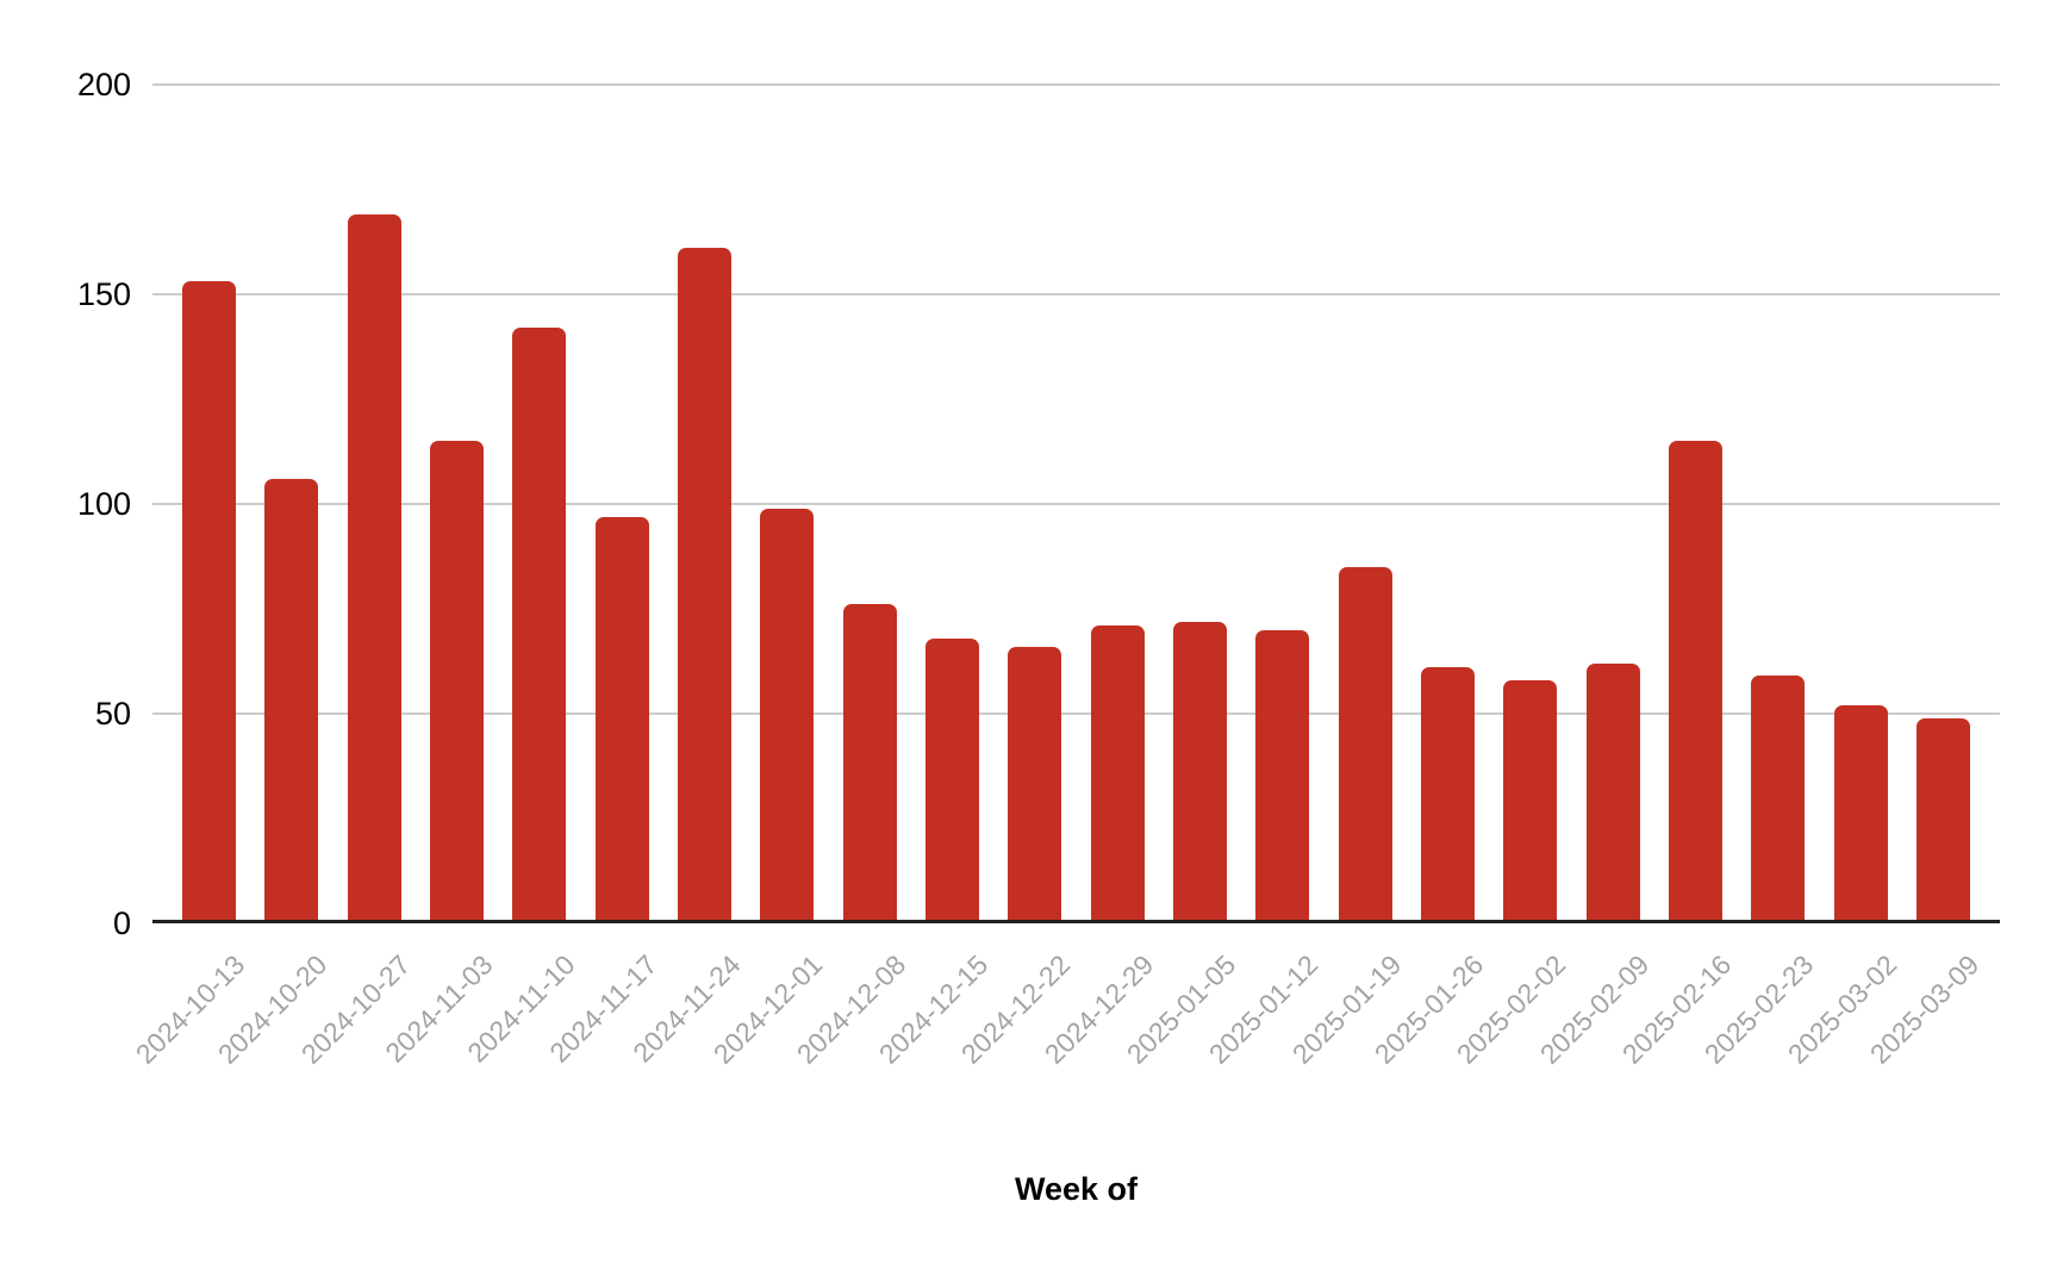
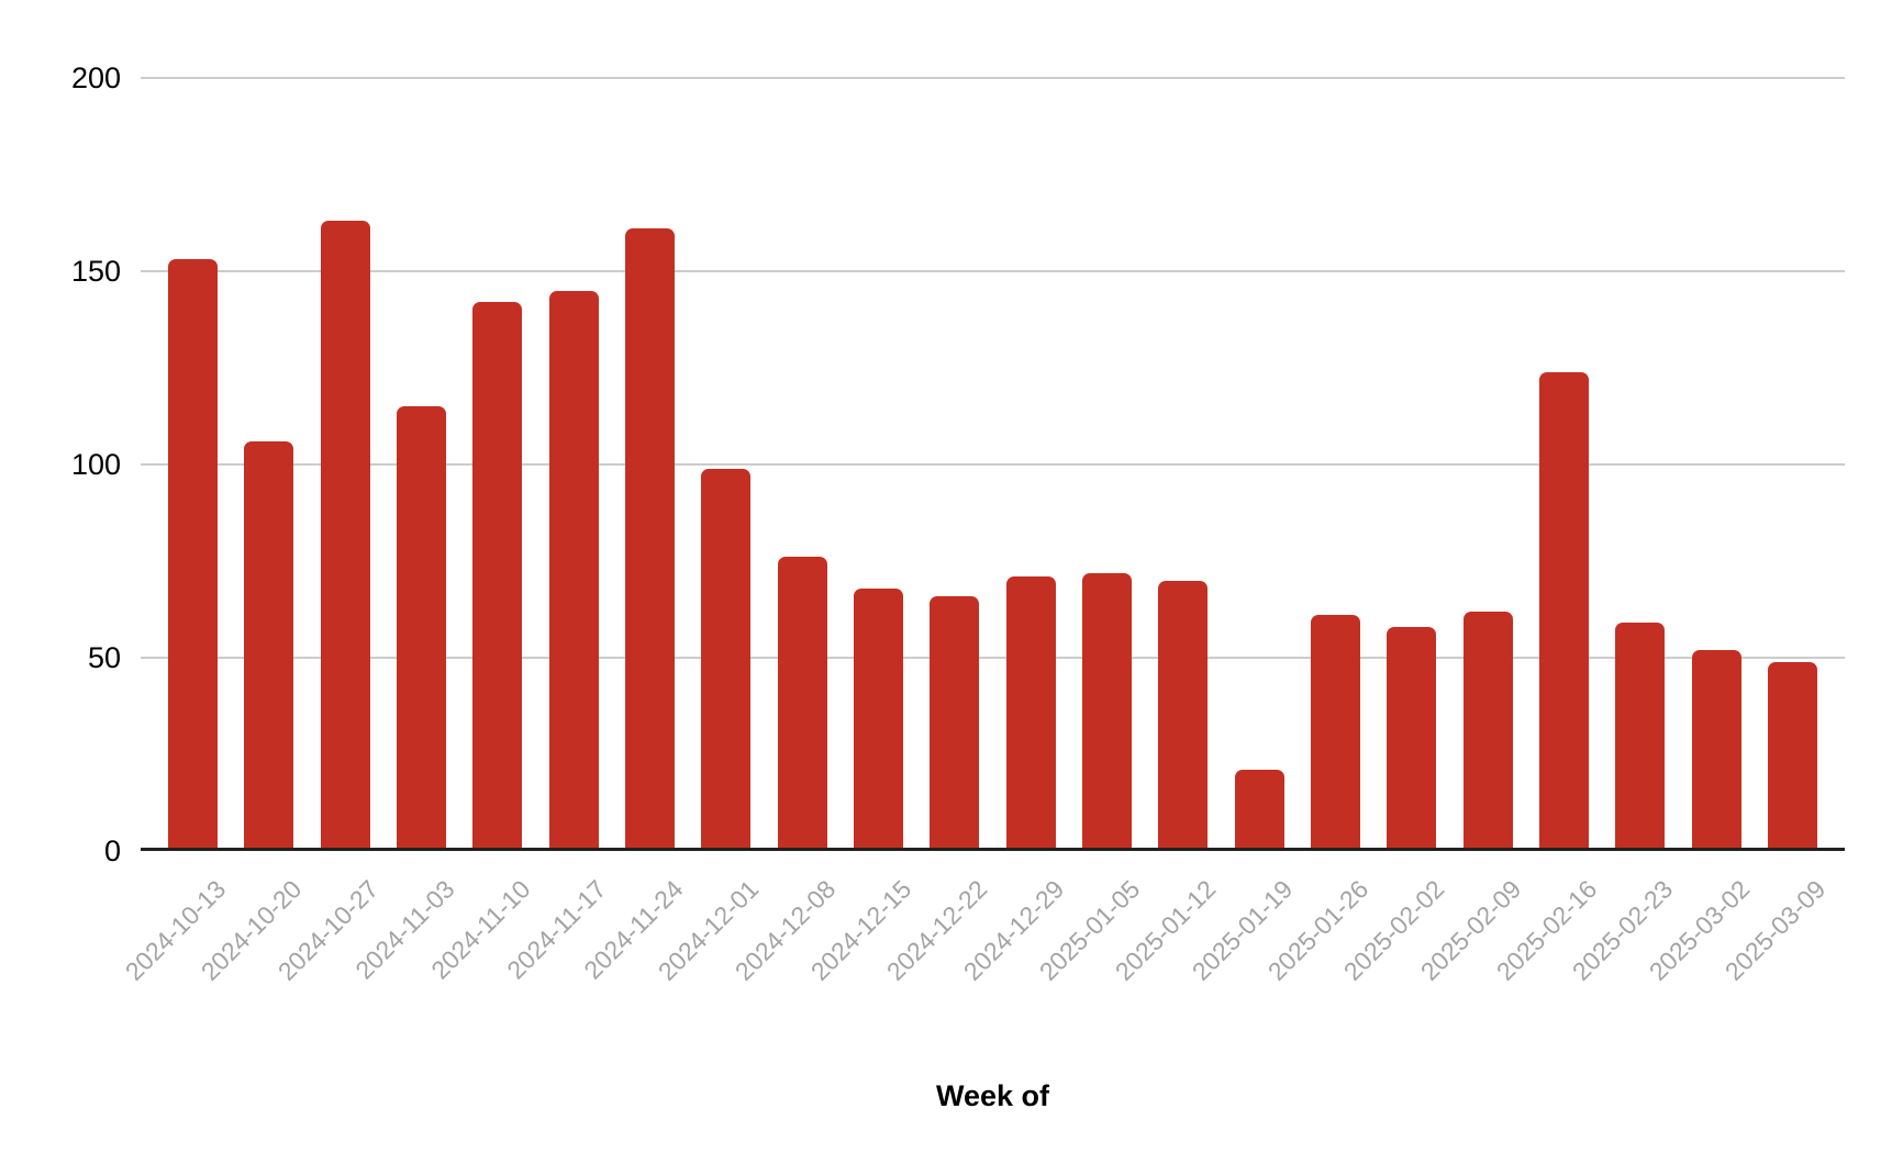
2024-10-27: 169 -> 163
2024-11-17: 97 -> 145
2025-01-19: 85 -> 21
2025-02-16: 115 -> 124
